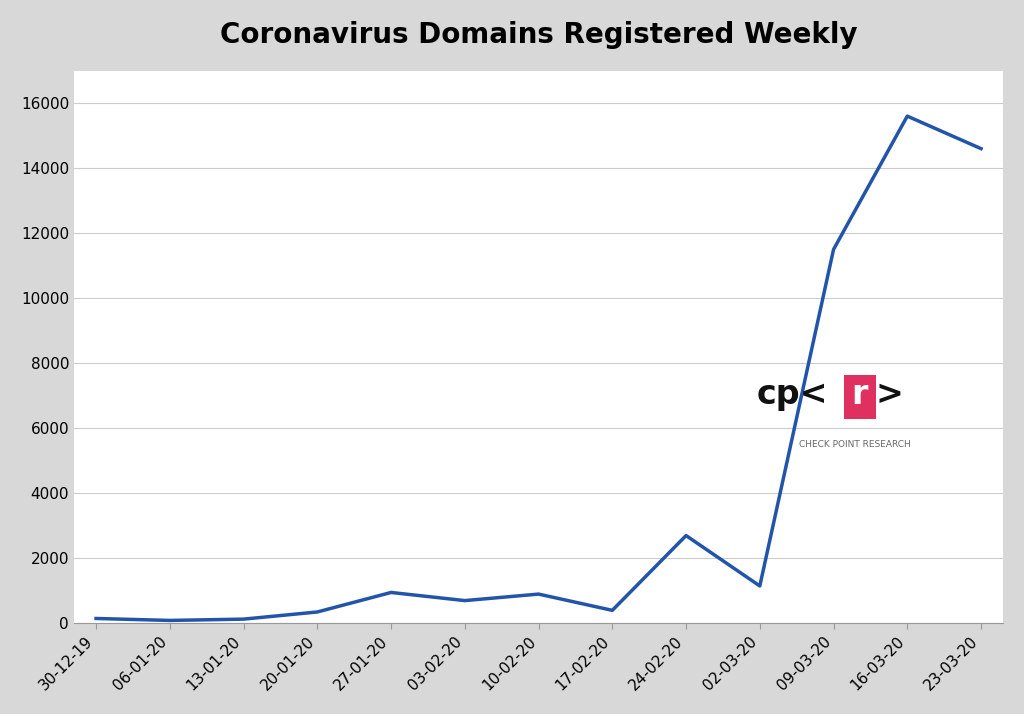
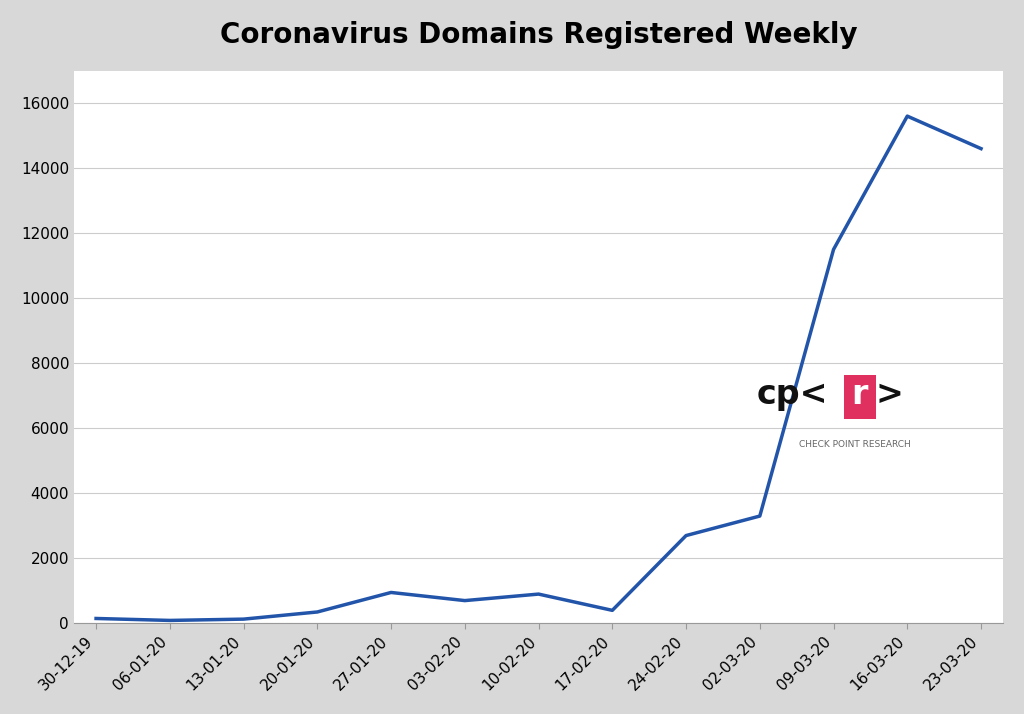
02-03-20: 1150 -> 3300
